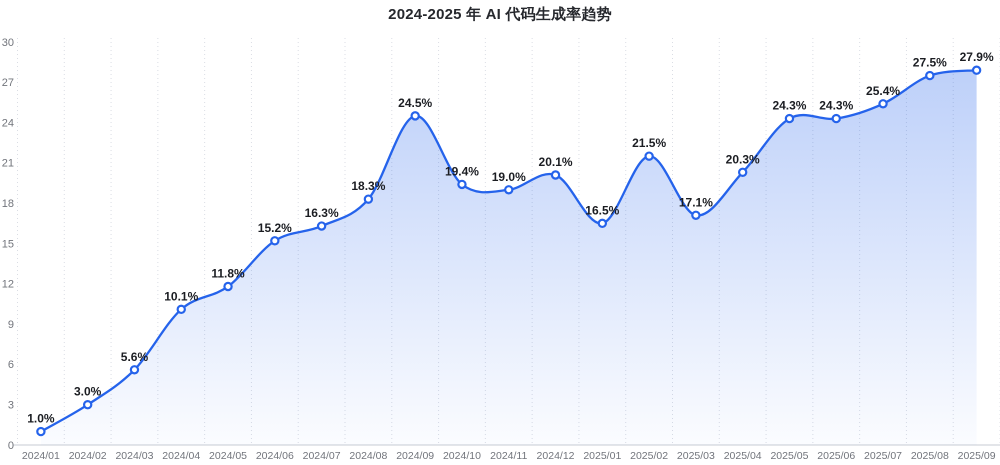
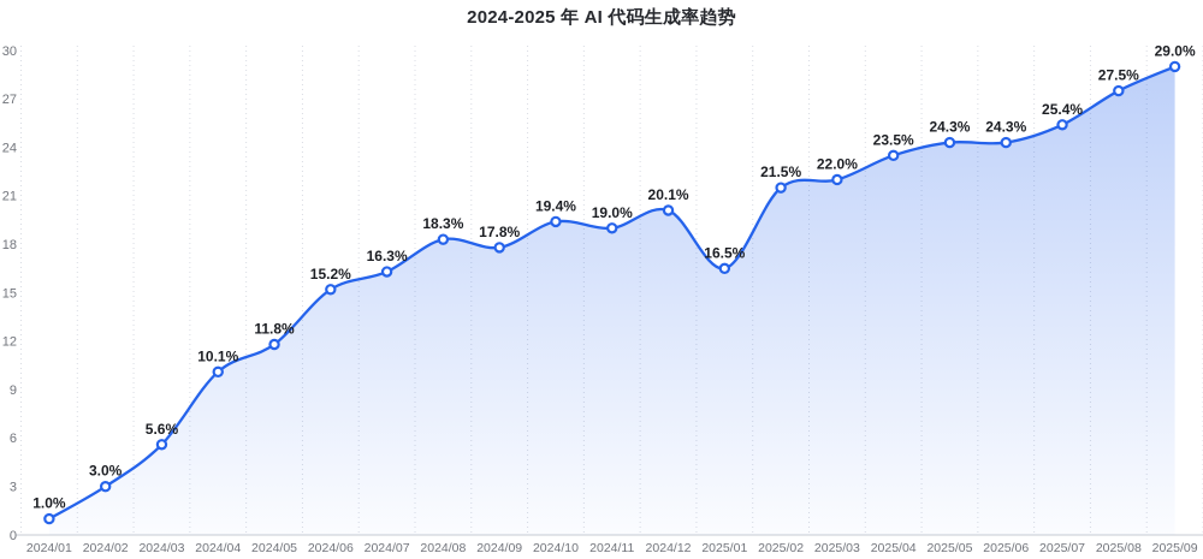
2024/09: 24.5% -> 17.8%
2025/03: 17.1% -> 22.0%
2025/04: 20.3% -> 23.5%
2025/09: 27.9% -> 29.0%
